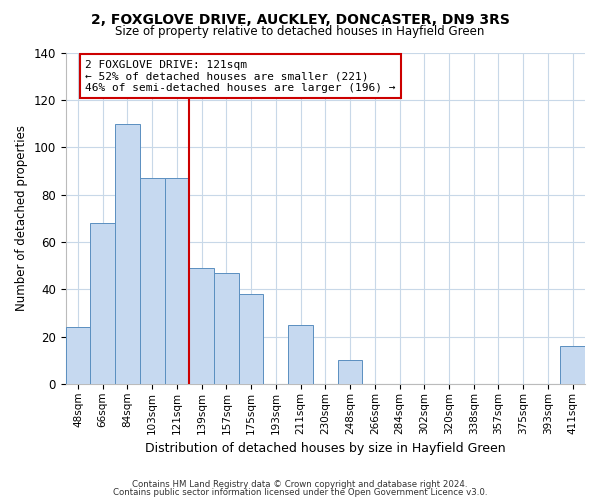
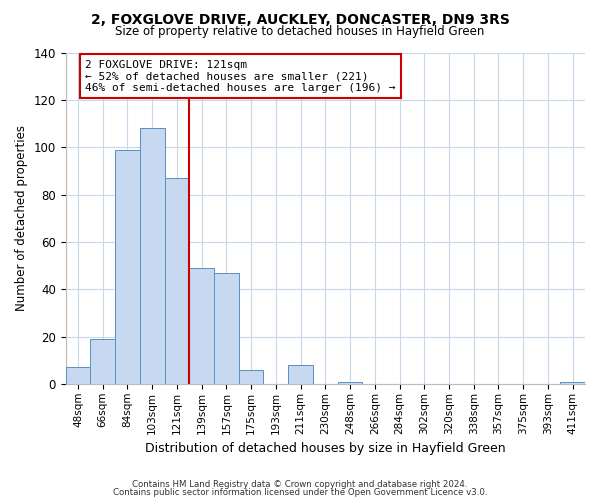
48sqm: 24 -> 7
66sqm: 68 -> 19
84sqm: 110 -> 99
103sqm: 87 -> 108
175sqm: 38 -> 6
211sqm: 25 -> 8
248sqm: 10 -> 1
411sqm: 16 -> 1
